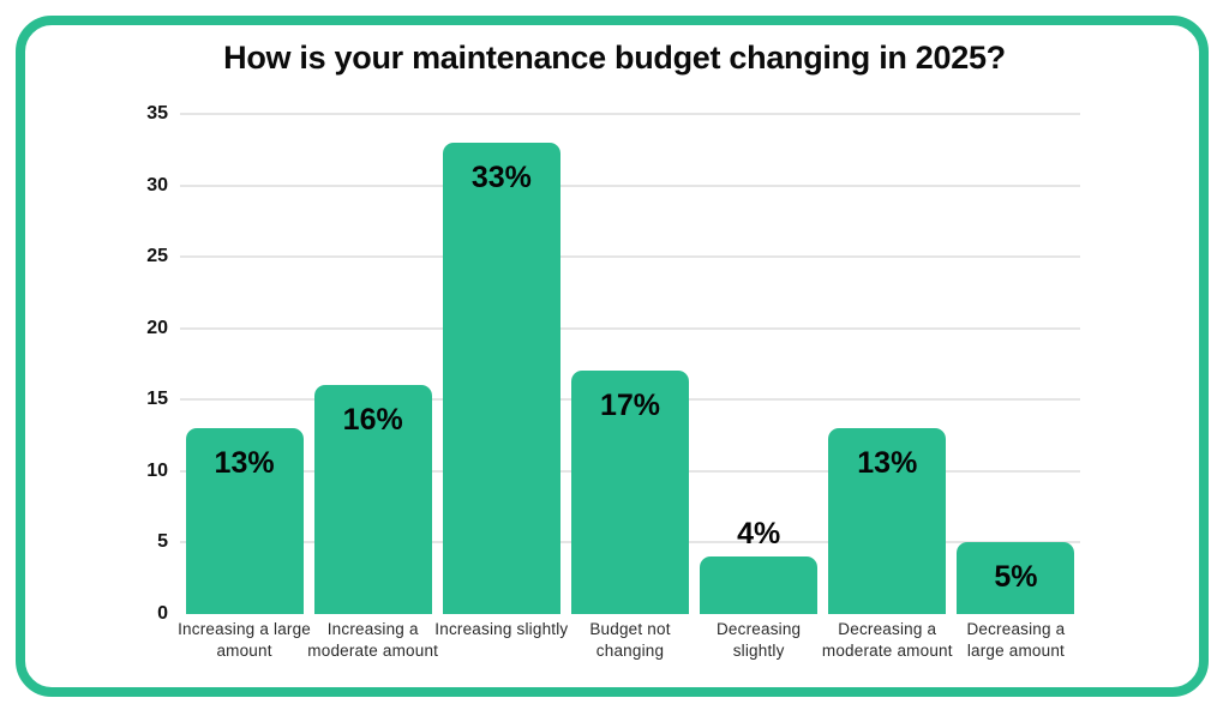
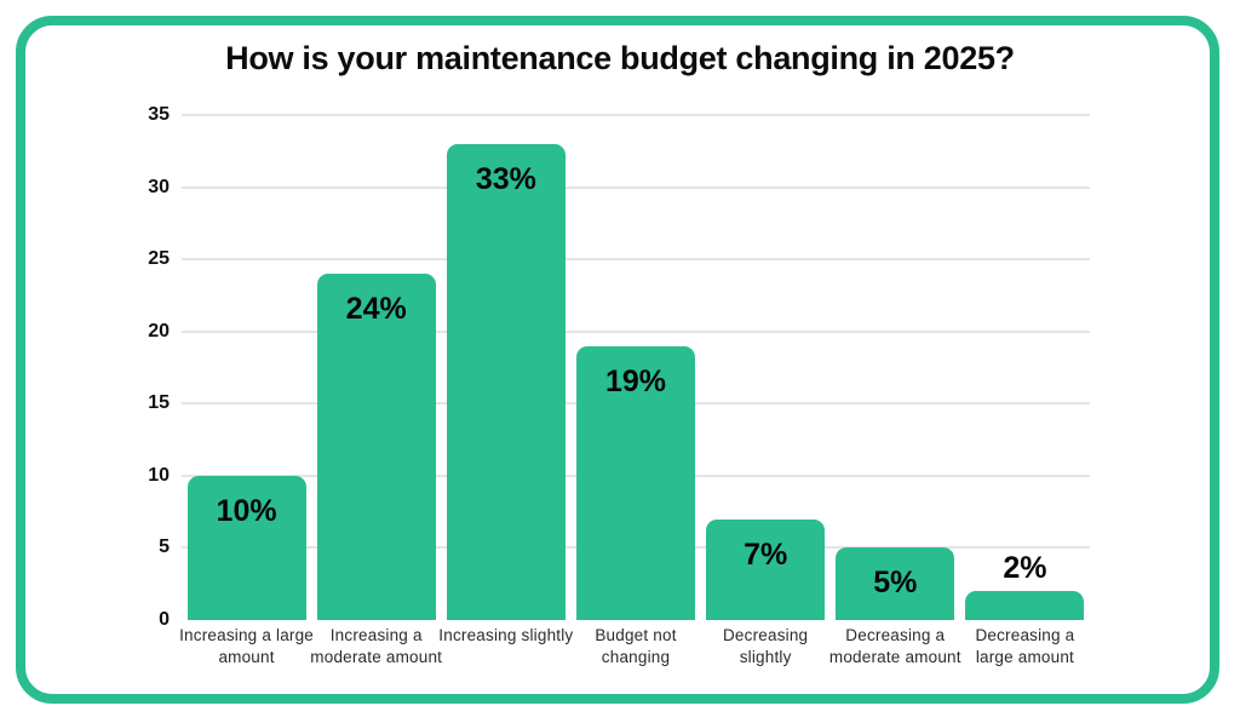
Increasing a large amount: 13% -> 10%
Increasing a moderate amount: 16% -> 24%
Budget not changing: 17% -> 19%
Decreasing slightly: 4% -> 7%
Decreasing a moderate amount: 13% -> 5%
Decreasing a large amount: 5% -> 2%
